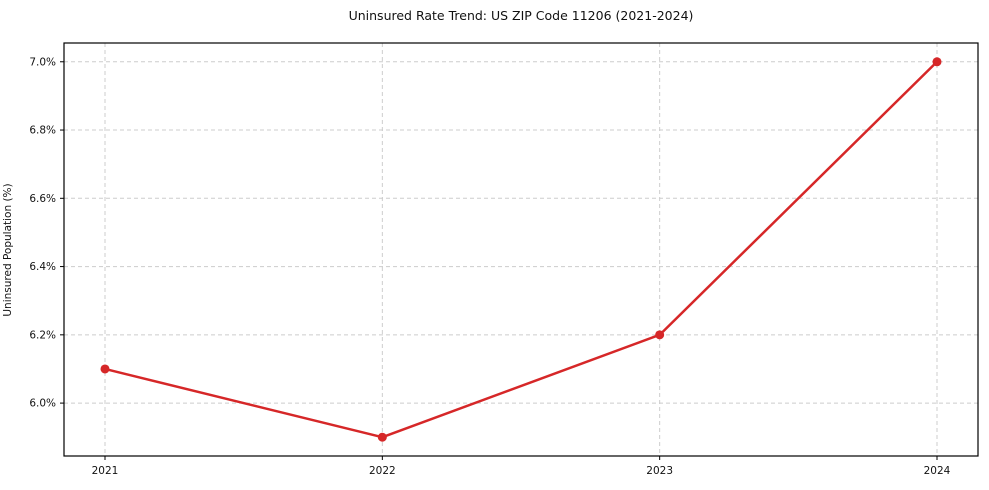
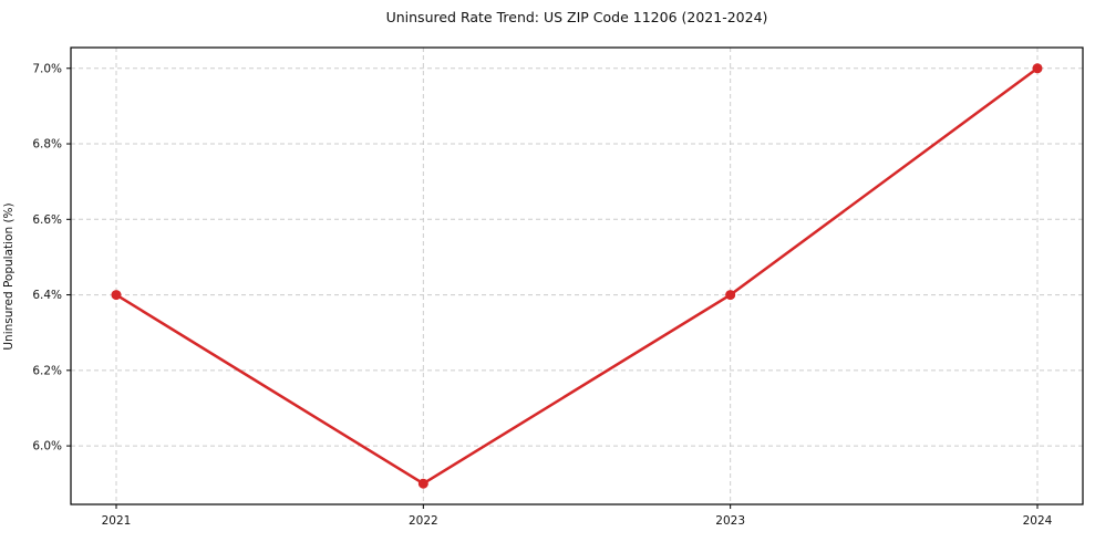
2021: 6.1% -> 6.4%
2023: 6.2% -> 6.4%
